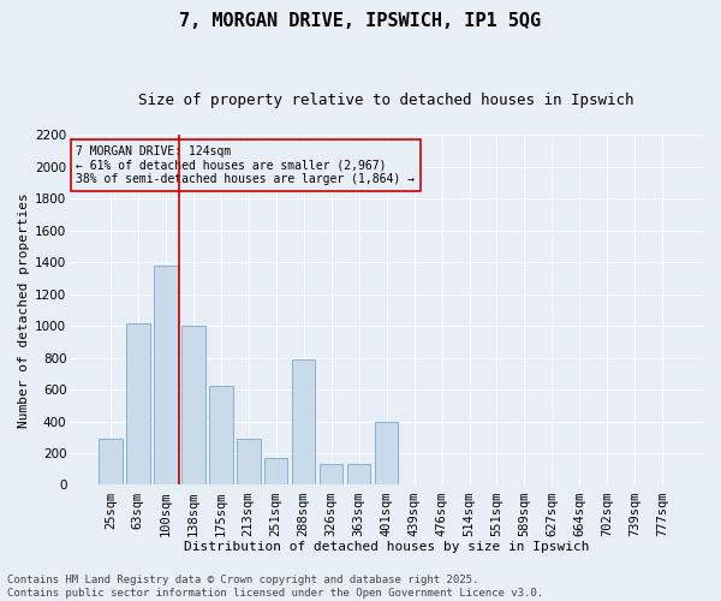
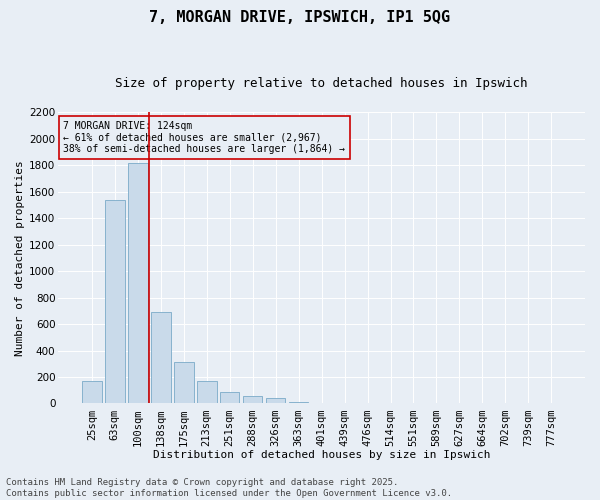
25sqm: 290 -> 170
63sqm: 1020 -> 1540
100sqm: 1380 -> 1820
138sqm: 1000 -> 690
175sqm: 620 -> 310
213sqm: 290 -> 170
251sqm: 170 -> 90
288sqm: 790 -> 60
326sqm: 130 -> 40
363sqm: 130 -> 10
401sqm: 400 -> 0
